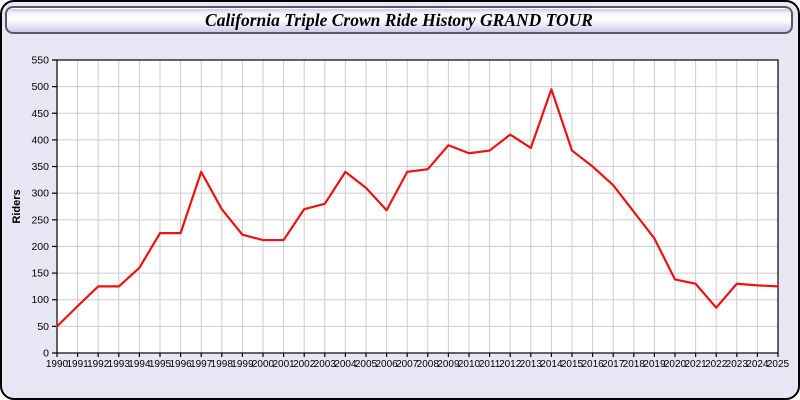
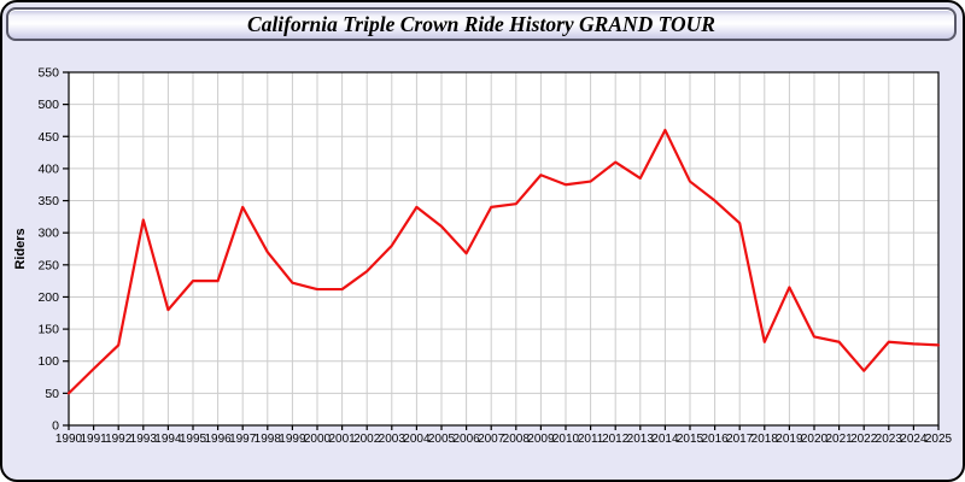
1993: 120 -> 320
1994: 160 -> 180
2002: 270 -> 240
2014: 500 -> 460
2018: 260 -> 130
